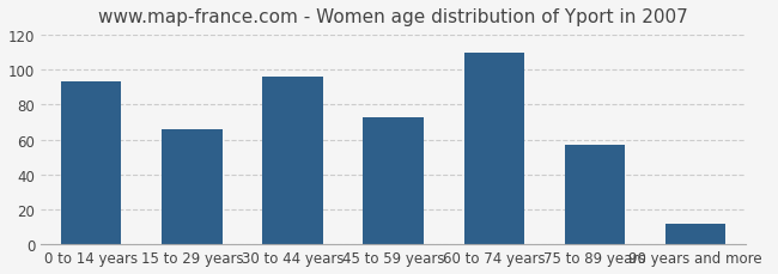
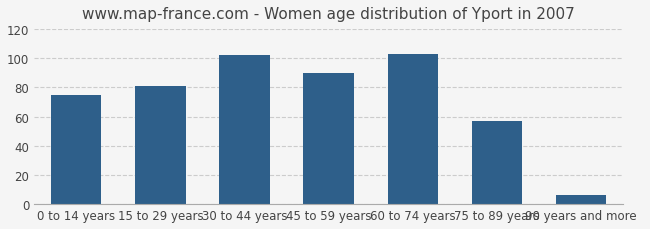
0 to 14 years: 93 -> 75
15 to 29 years: 66 -> 81
30 to 44 years: 96 -> 102
45 to 59 years: 73 -> 90
60 to 74 years: 110 -> 103
90 years and more: 12 -> 6
